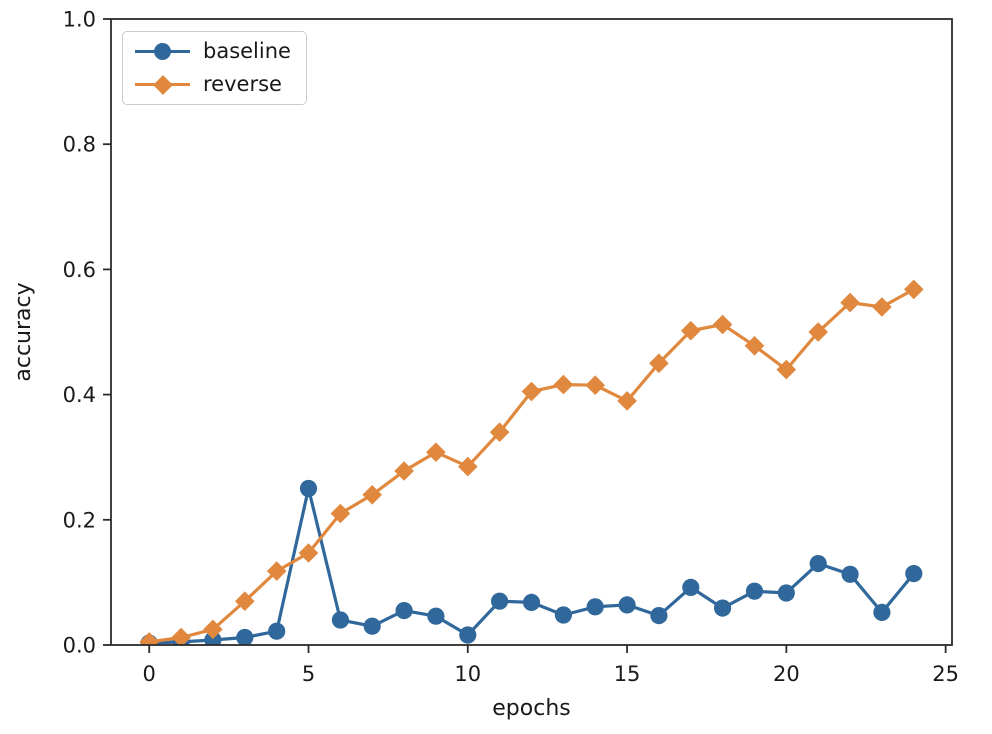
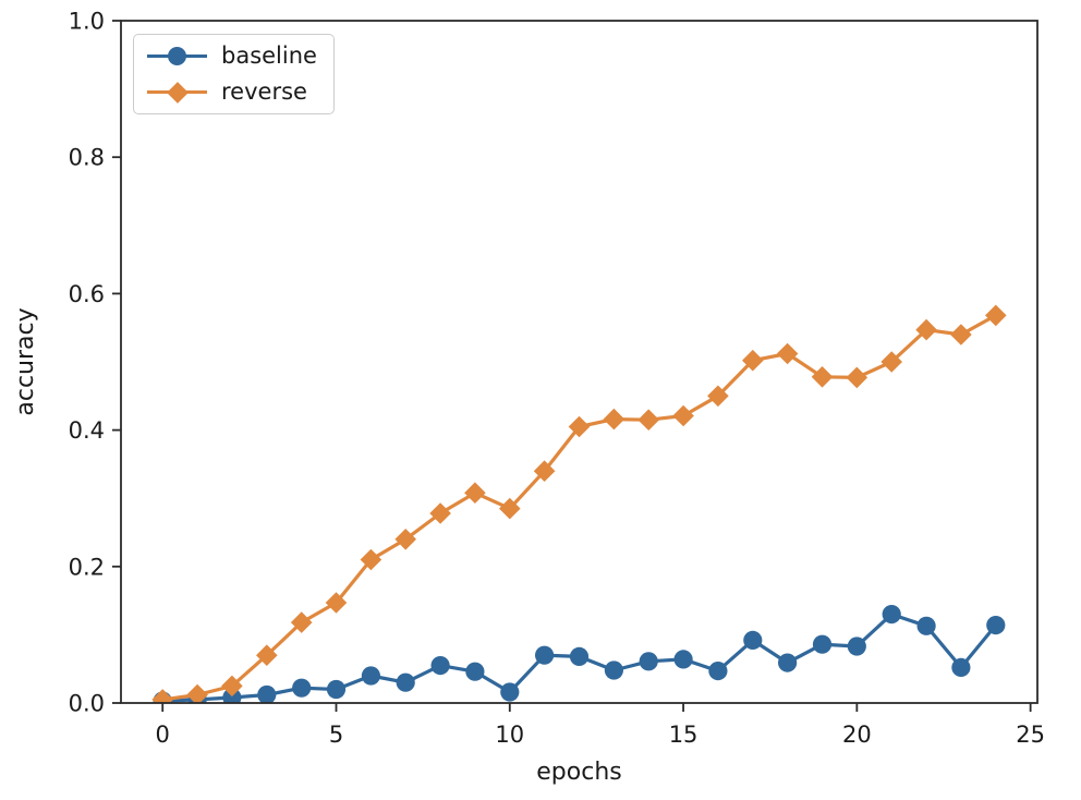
baseline/5: 0.25 -> 0.02
reverse/15: 0.39 -> 0.42
reverse/20: 0.44 -> 0.48
